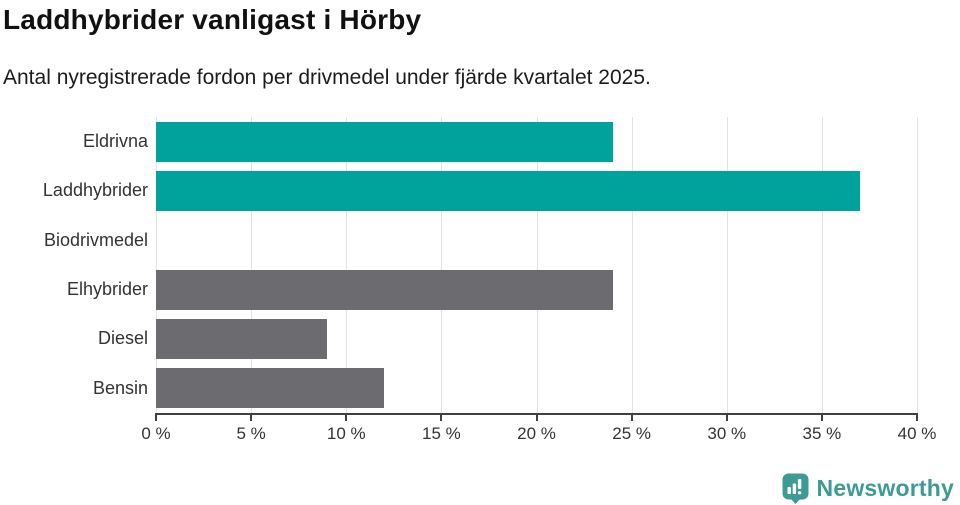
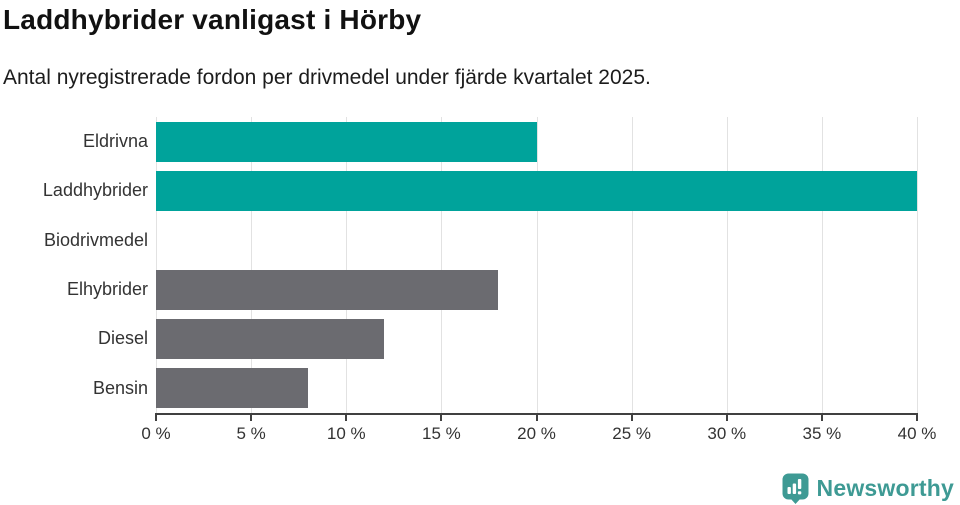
Eldrivna: 24% -> 20%
Laddhybrider: 37% -> 40%
Elhybrider: 24% -> 18%
Diesel: 9% -> 12%
Bensin: 12% -> 8%
